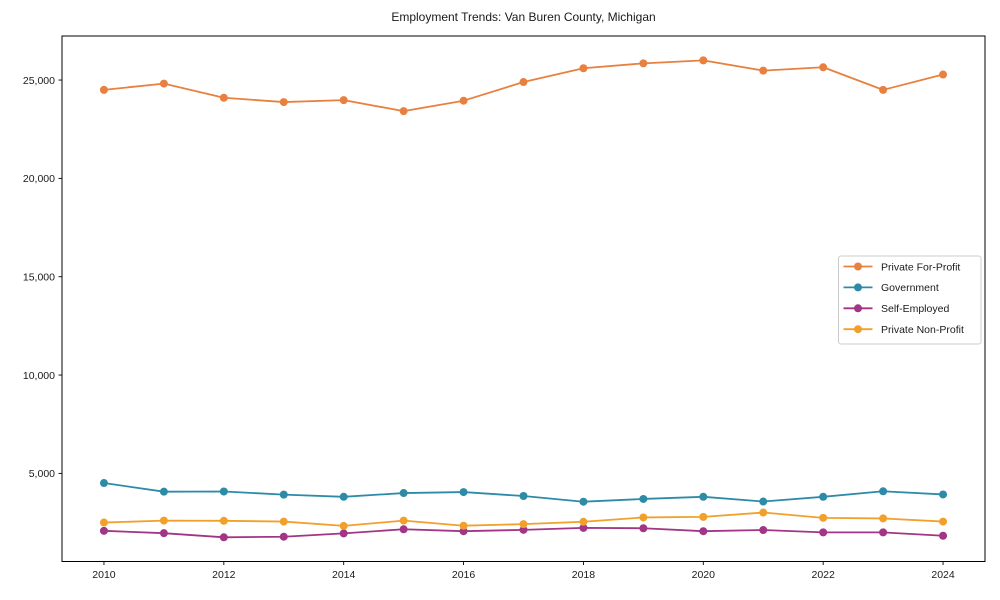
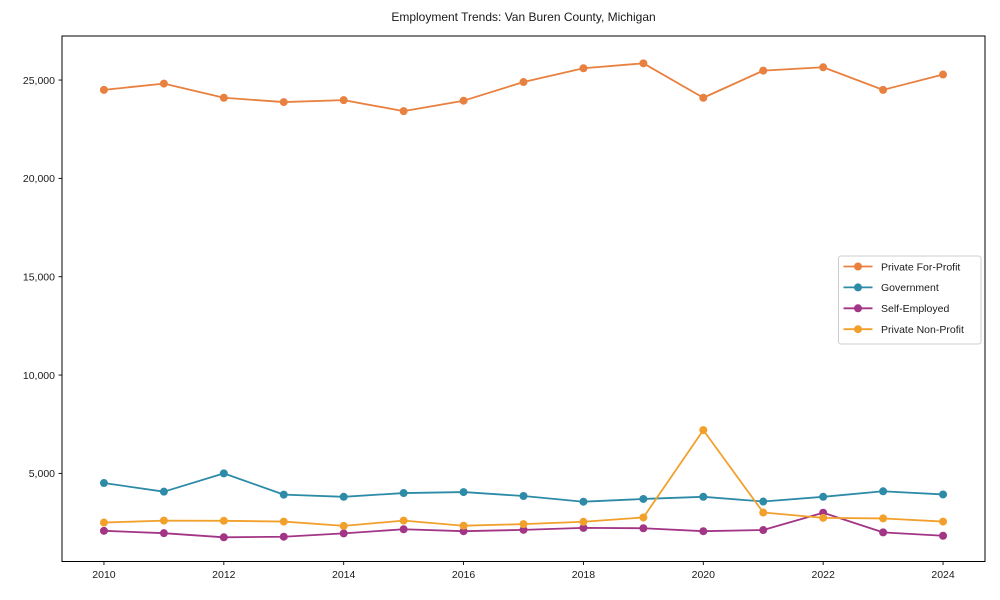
Government/2012: 4100 -> 5000
Private For-Profit/2020: 26000 -> 24100
Private Non-Profit/2020: 2800 -> 7200
Self-Employed/2022: 2000 -> 3000
